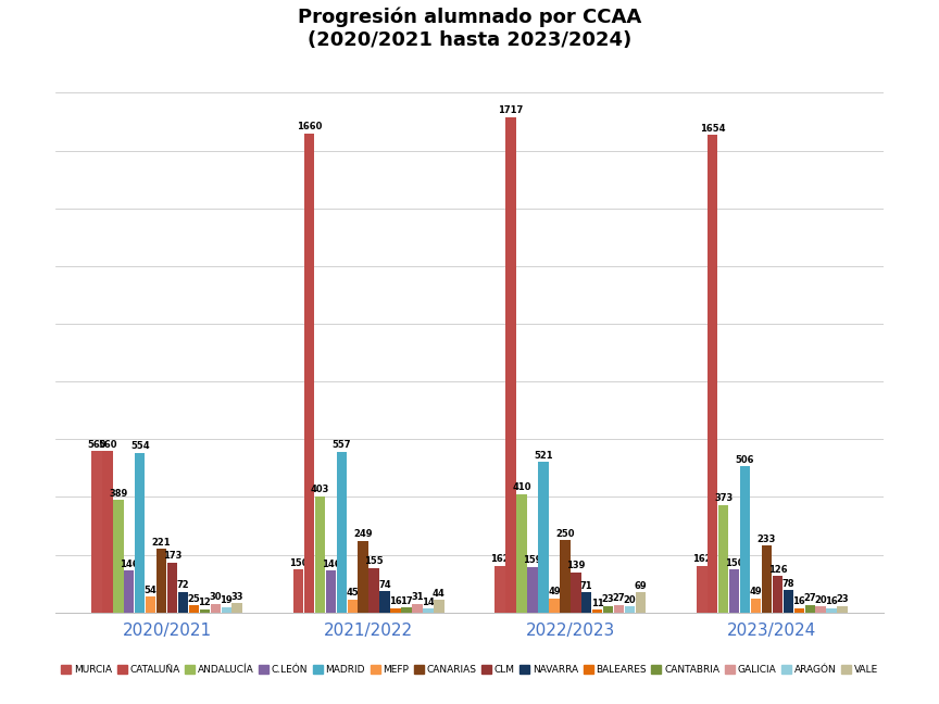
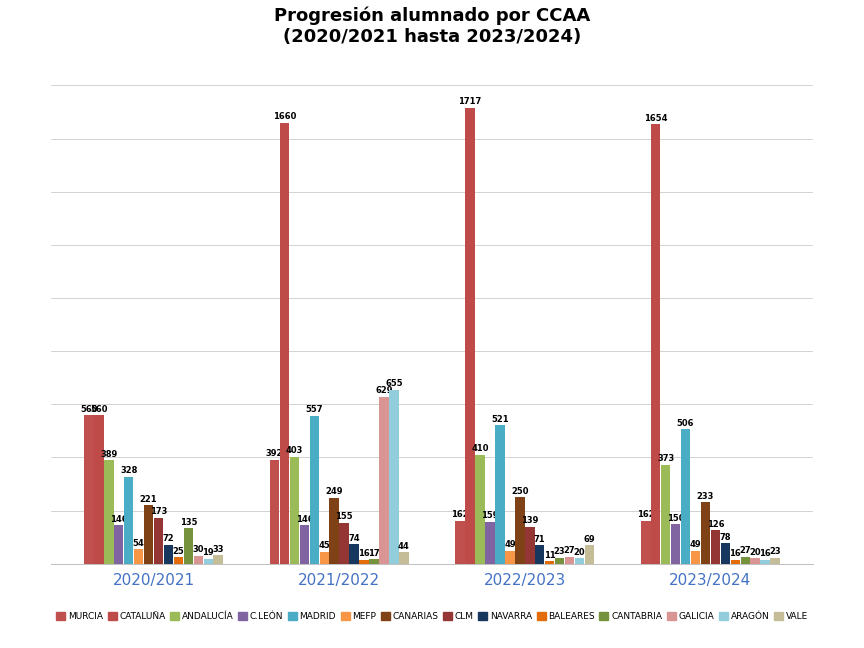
MADRID/2020/2021: 554 -> 328
CANTABRIA/2020/2021: 12 -> 135
MURCIA/2021/2022: 150 -> 392
GALICIA/2021/2022: 31 -> 629
ARAGÓN/2021/2022: 14 -> 655
